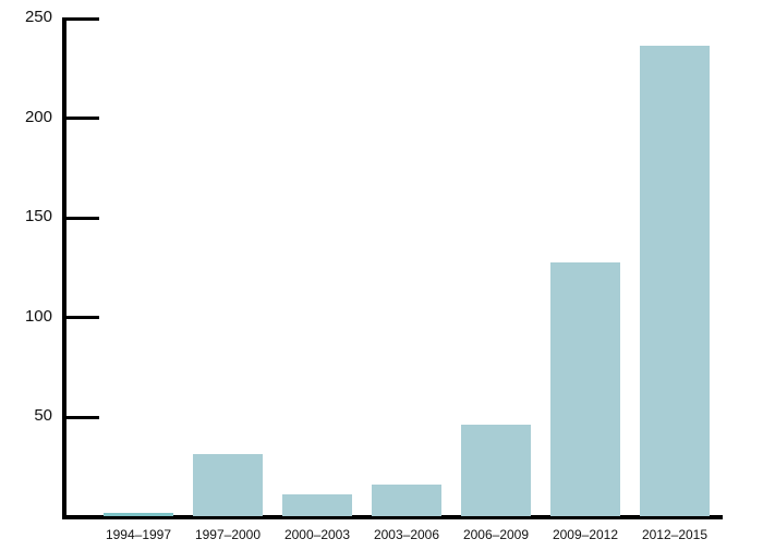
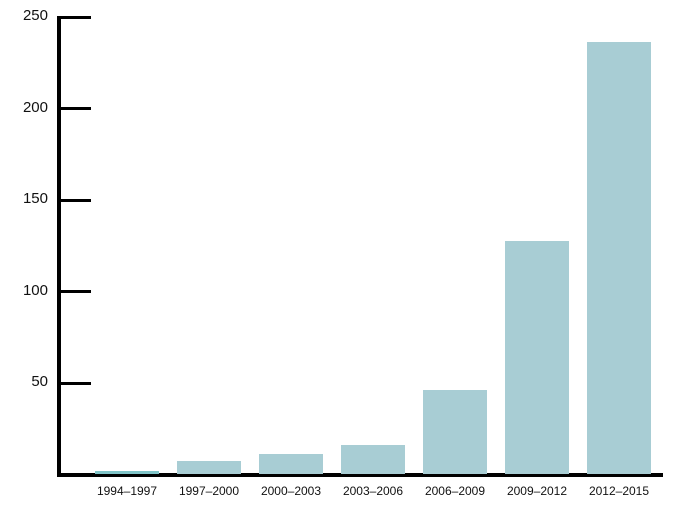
1997–2000: 31 -> 7
